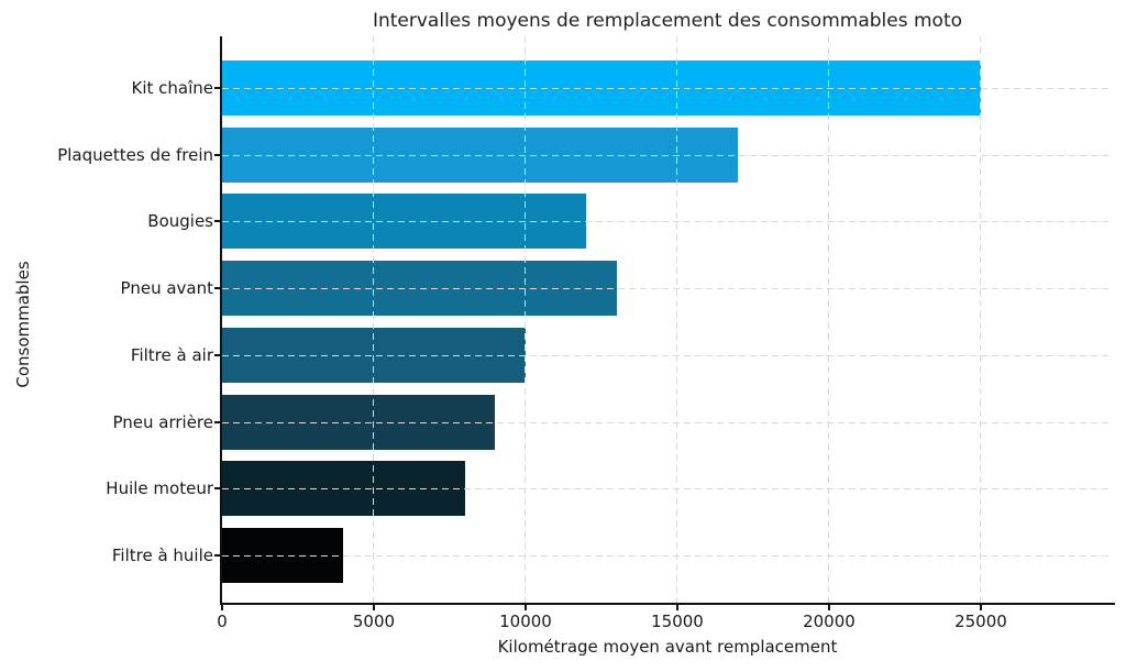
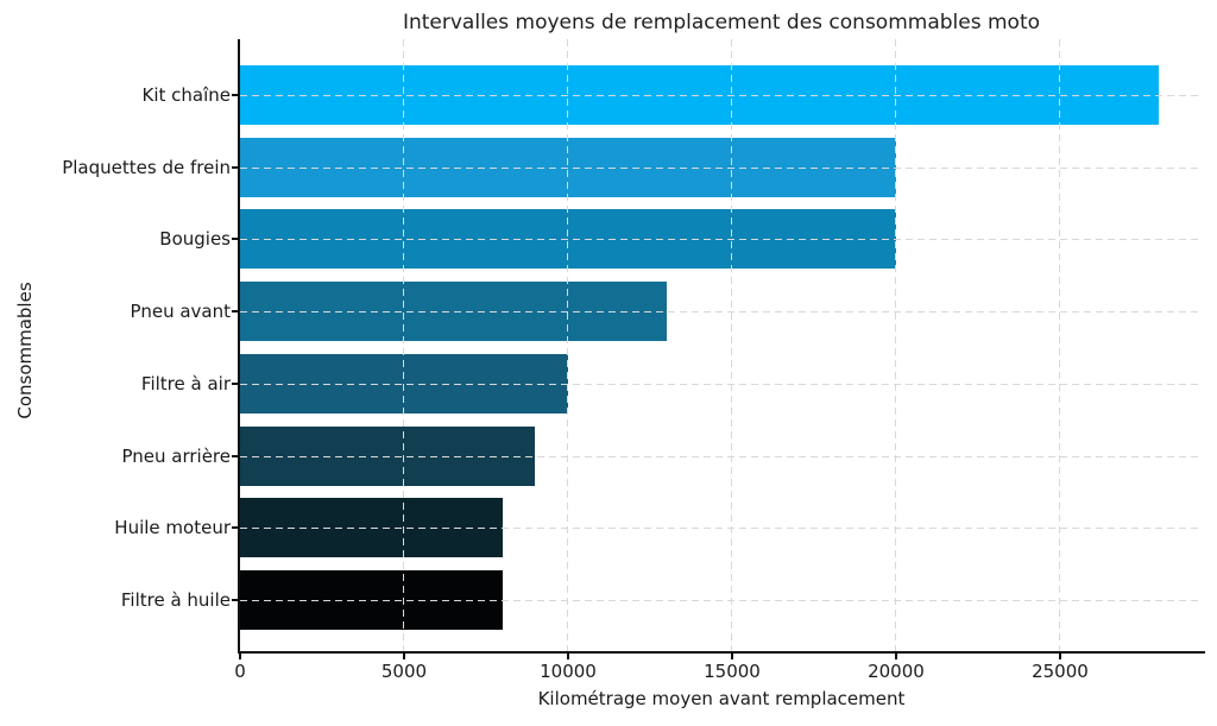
Kit chaîne: 25000 -> 28000
Plaquettes de frein: 17000 -> 20000
Bougies: 12000 -> 20000
Filtre à huile: 4000 -> 8000
